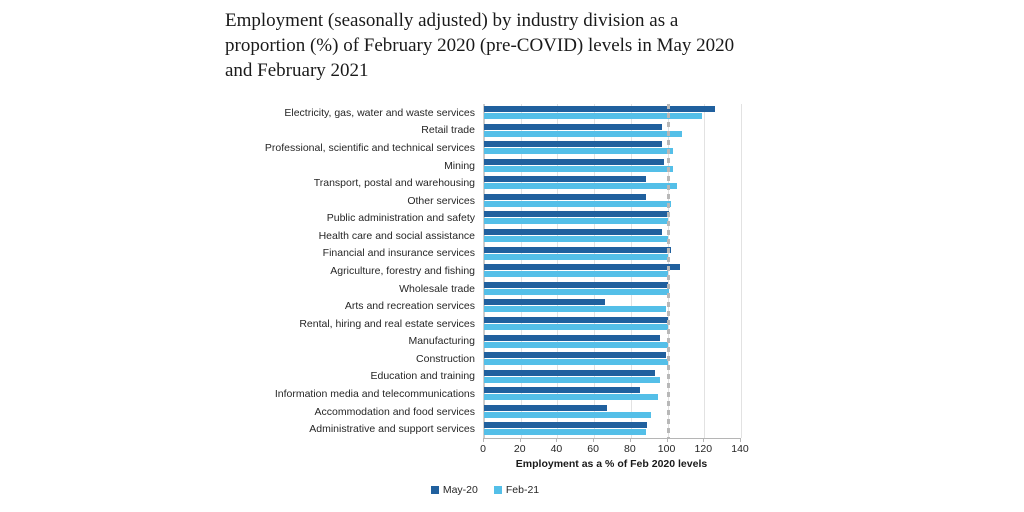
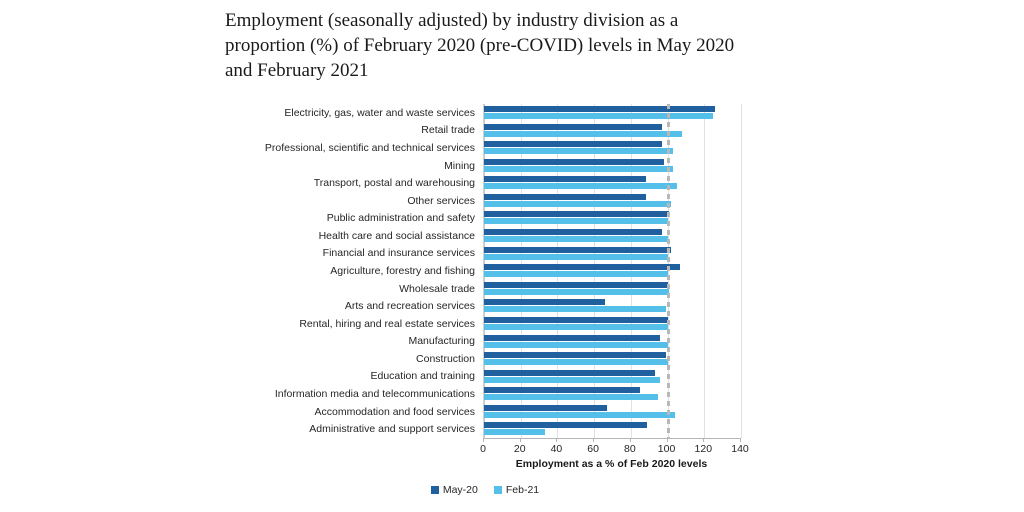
Feb-21/Electricity, gas, water and waste services: 119 -> 125
Feb-21/Accommodation and food services: 91 -> 104
Feb-21/Administrative and support services: 88 -> 33
